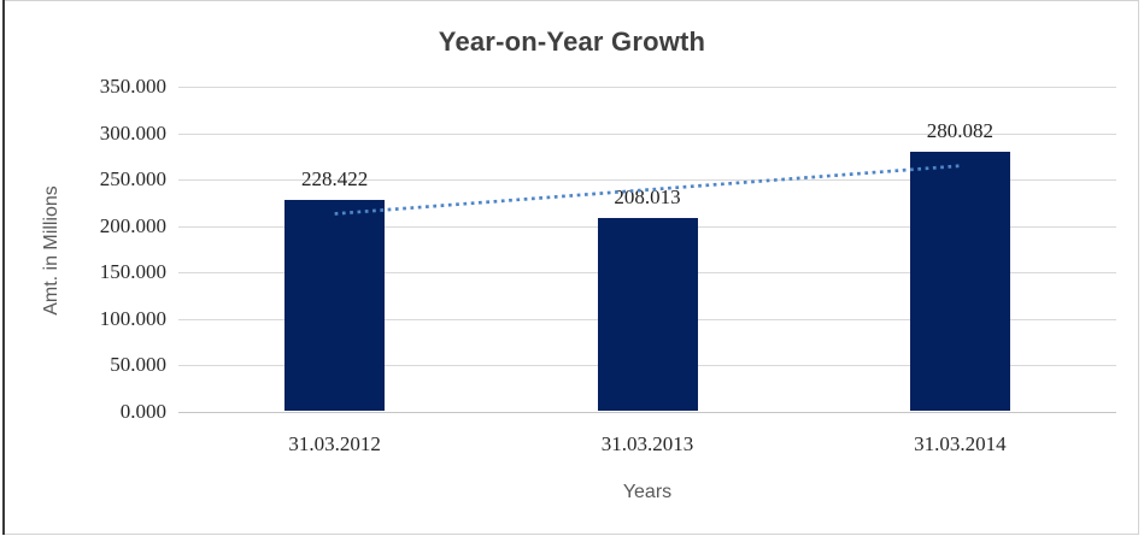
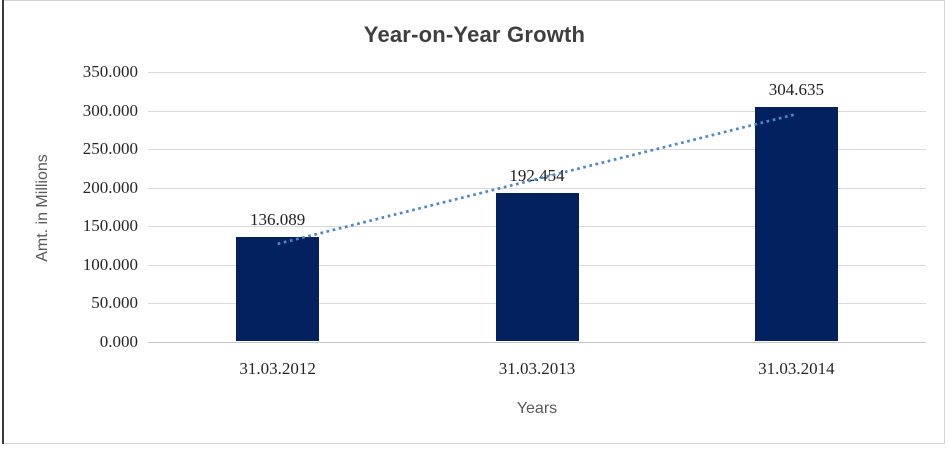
31.03.2012: 228.422 -> 136.089
31.03.2013: 208.013 -> 192.454
31.03.2014: 280.082 -> 304.635
